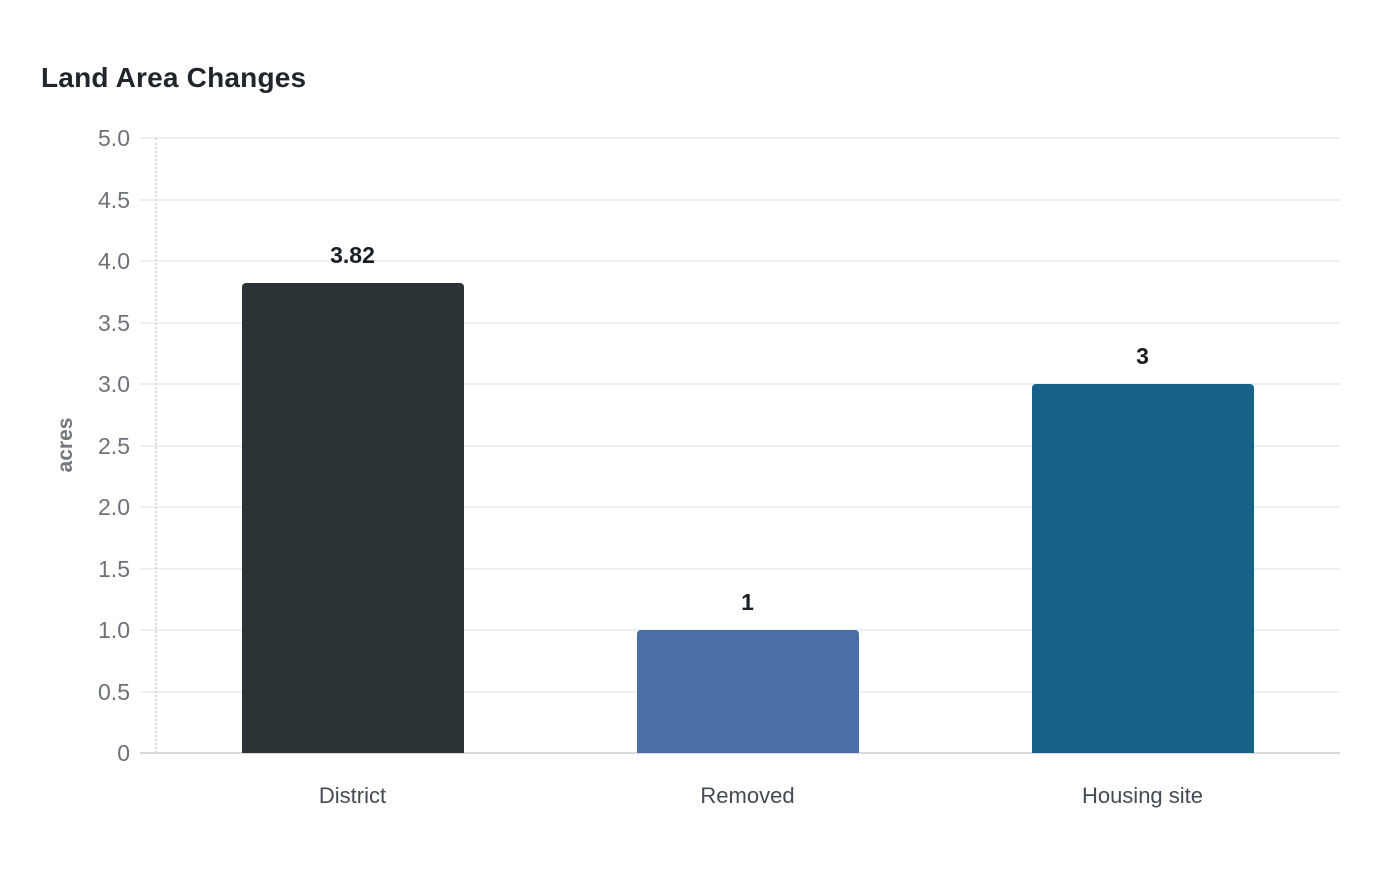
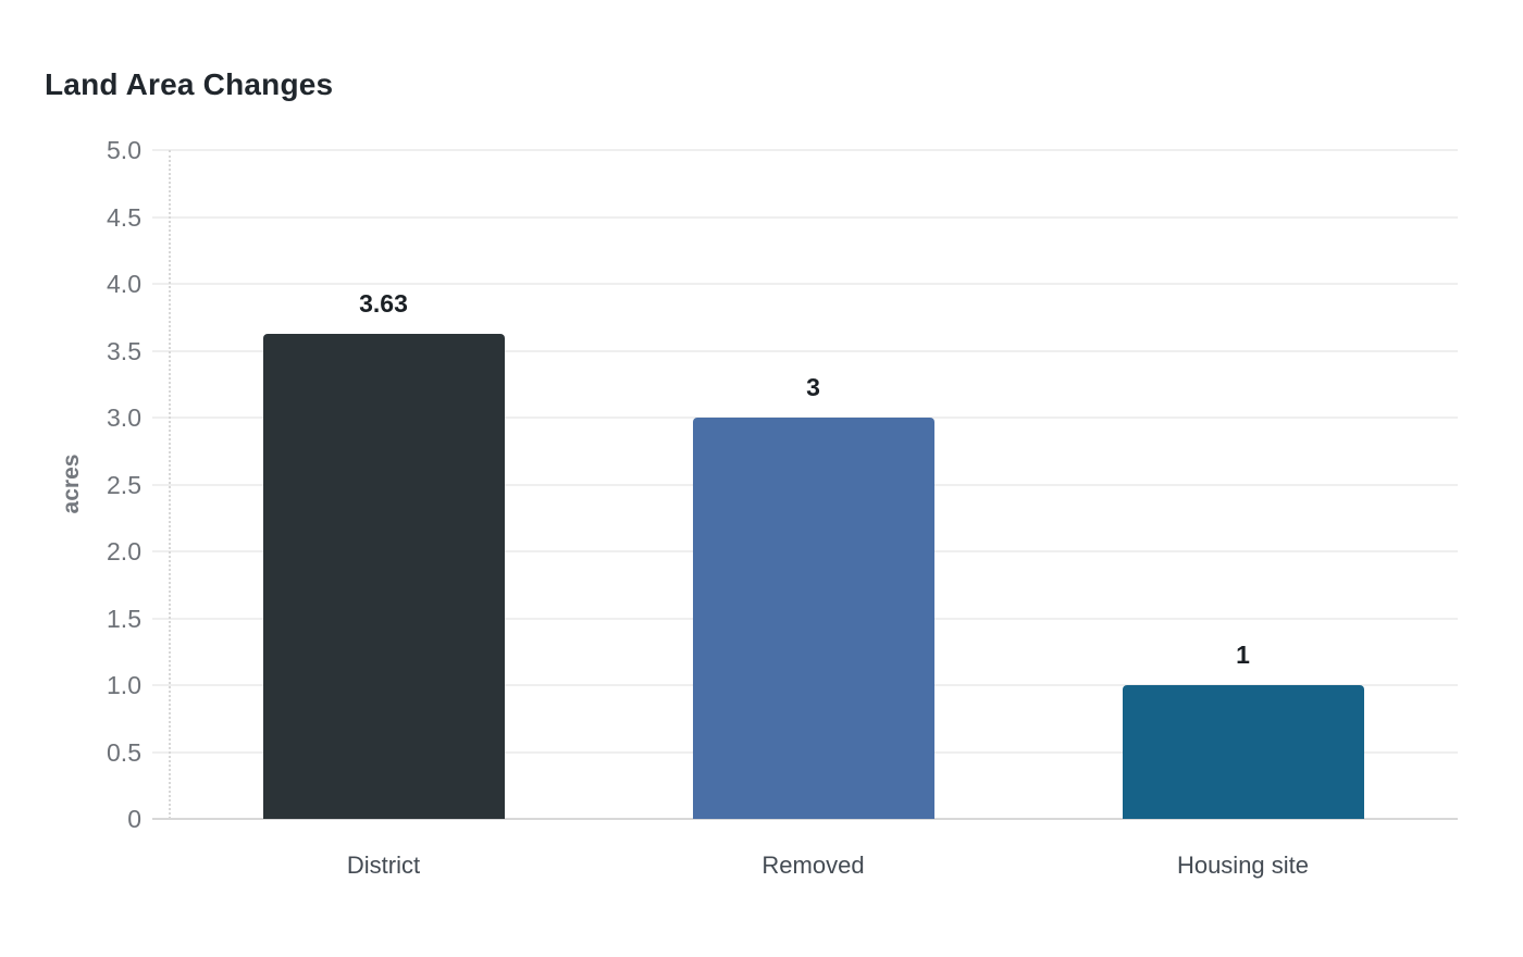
District: 3.82 -> 3.63
Removed: 1 -> 3
Housing site: 3 -> 1
